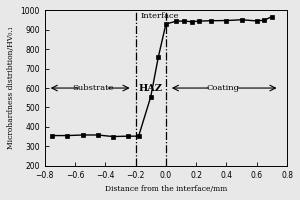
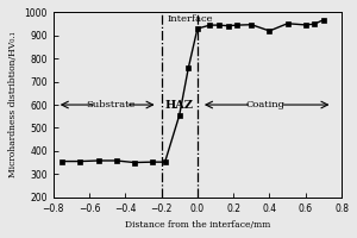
0.4: 950 -> 920
